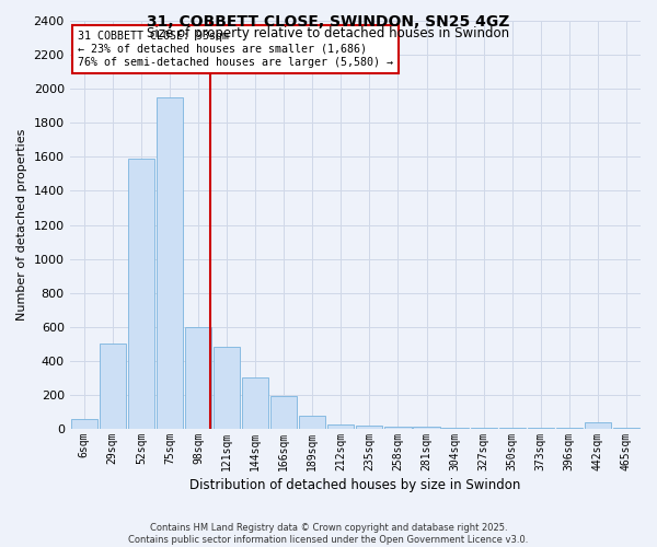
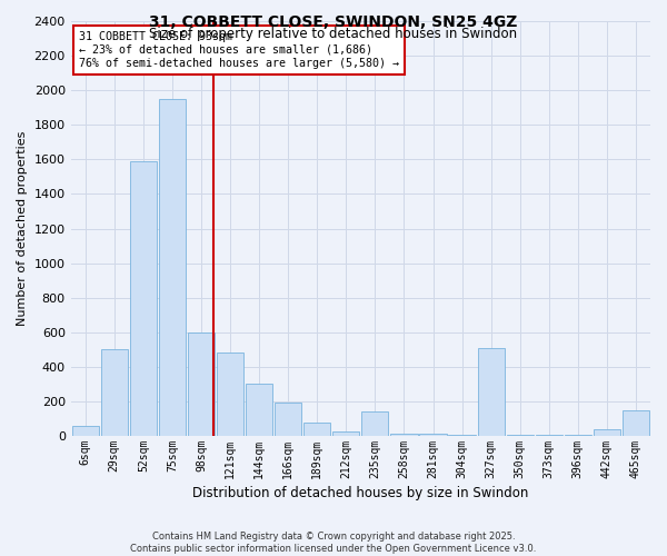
235sqm: 20 -> 140
327sqm: 0 -> 510
465sqm: 0 -> 150
